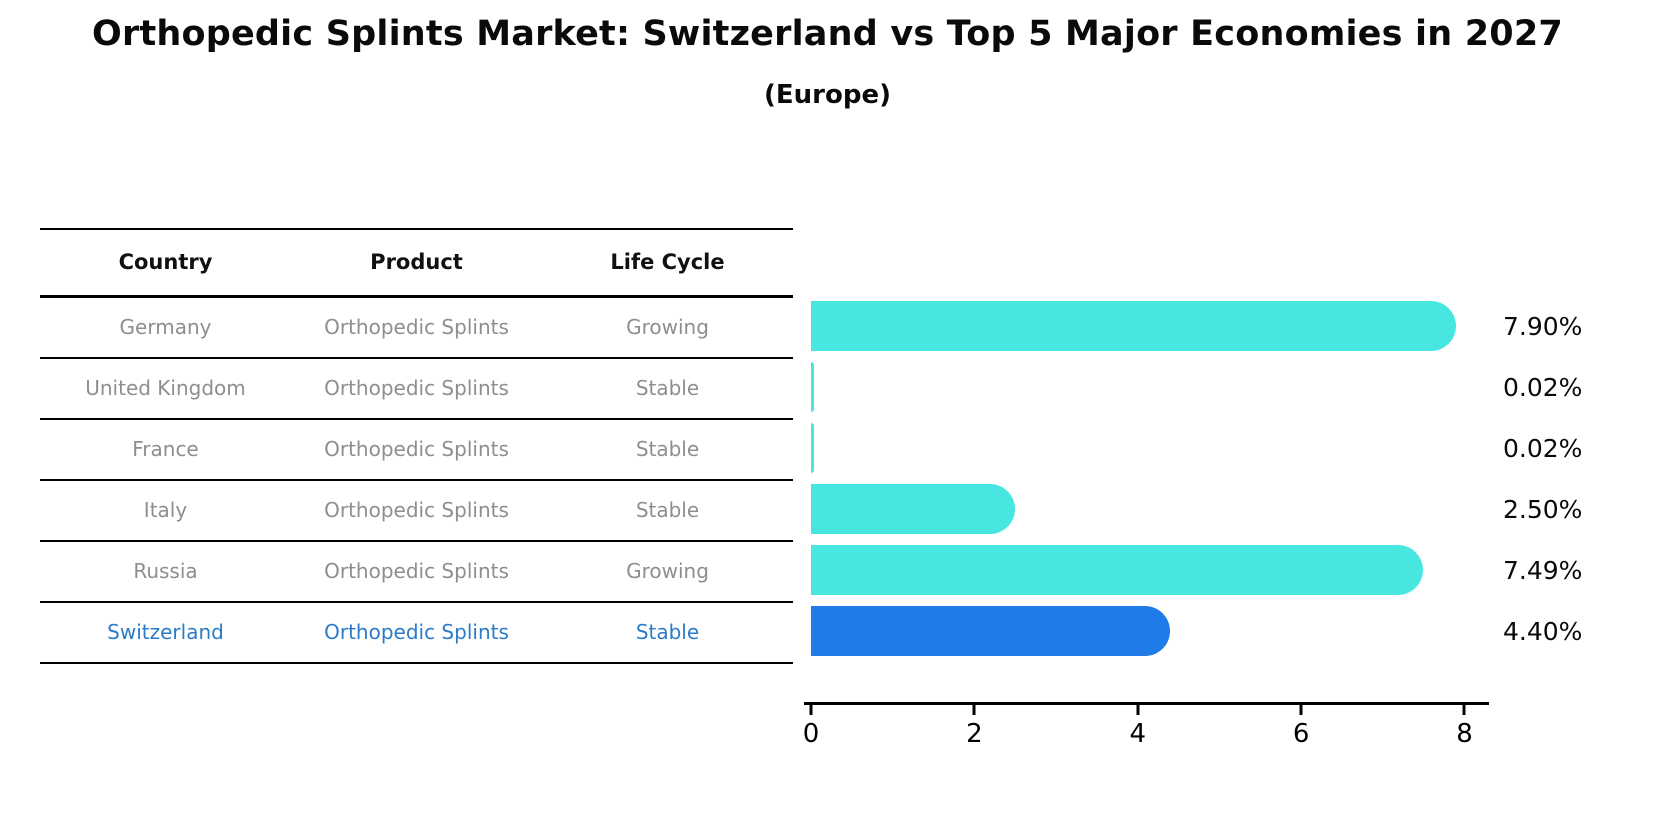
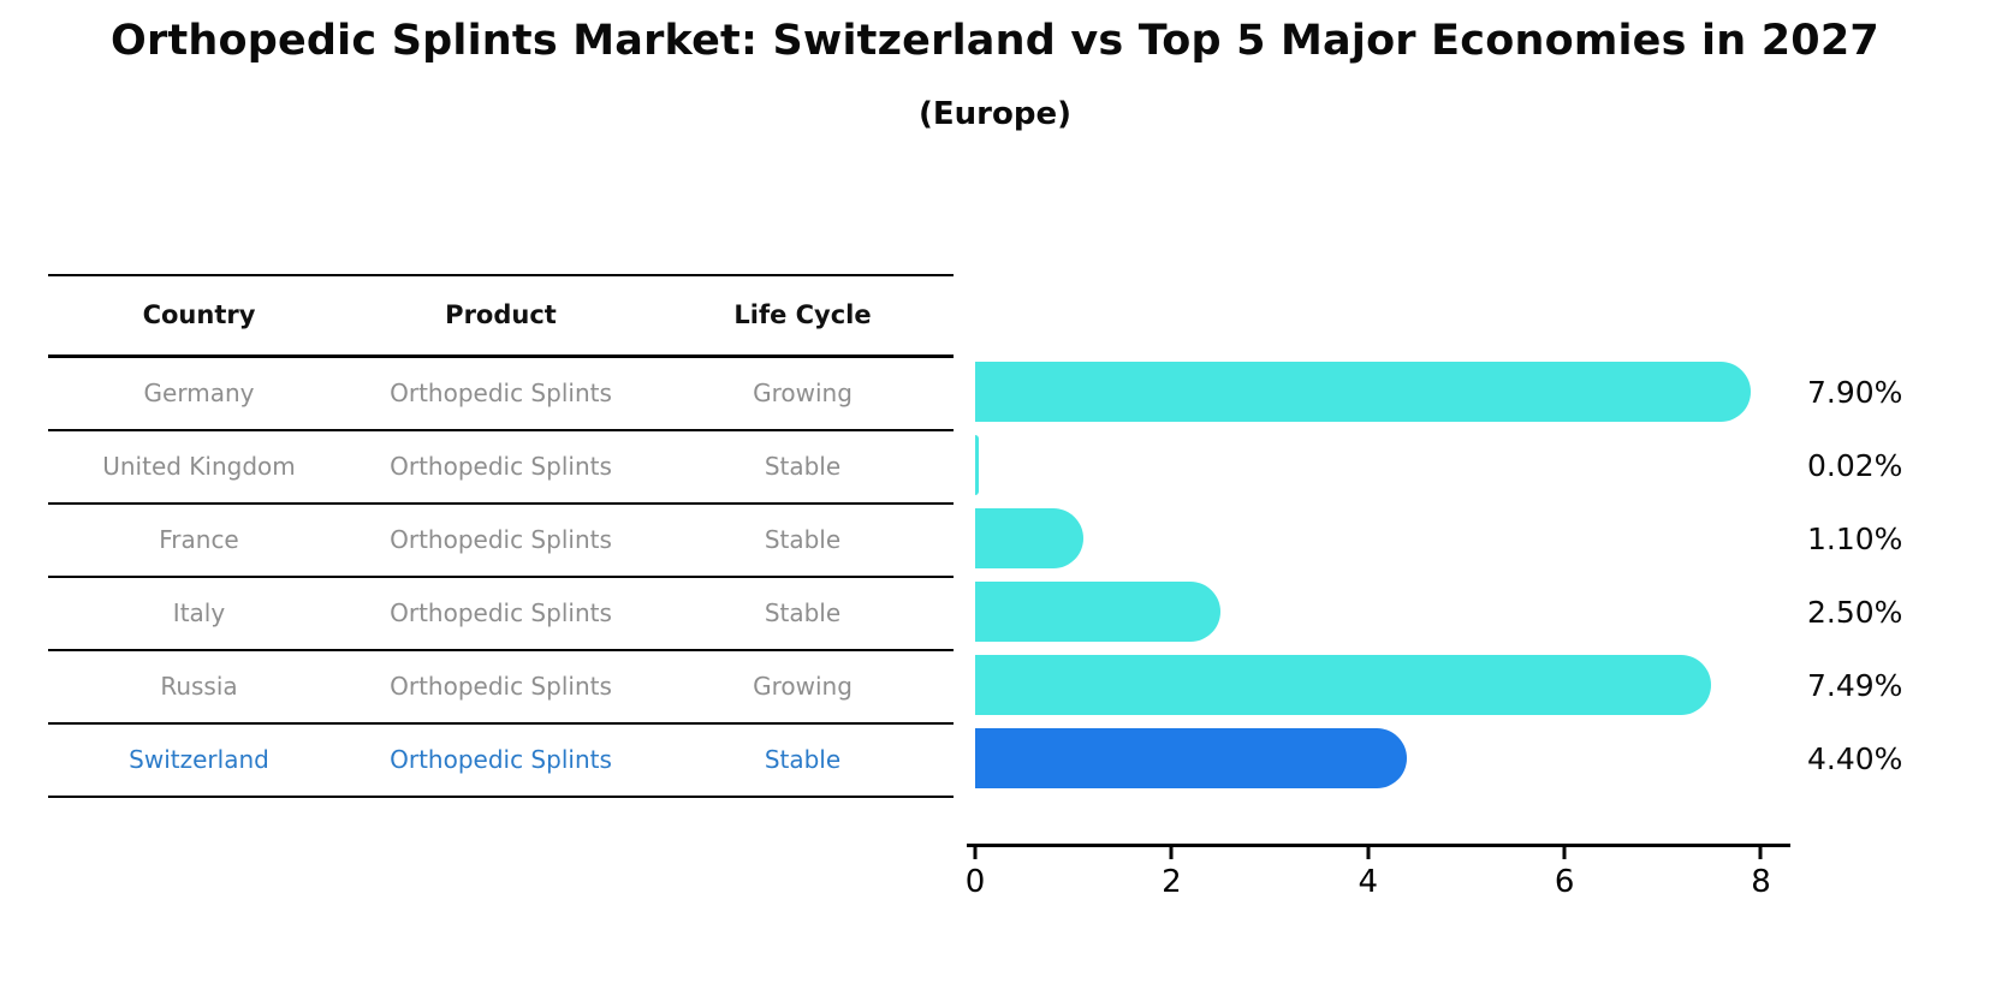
France: 0.02% -> 1.10%
